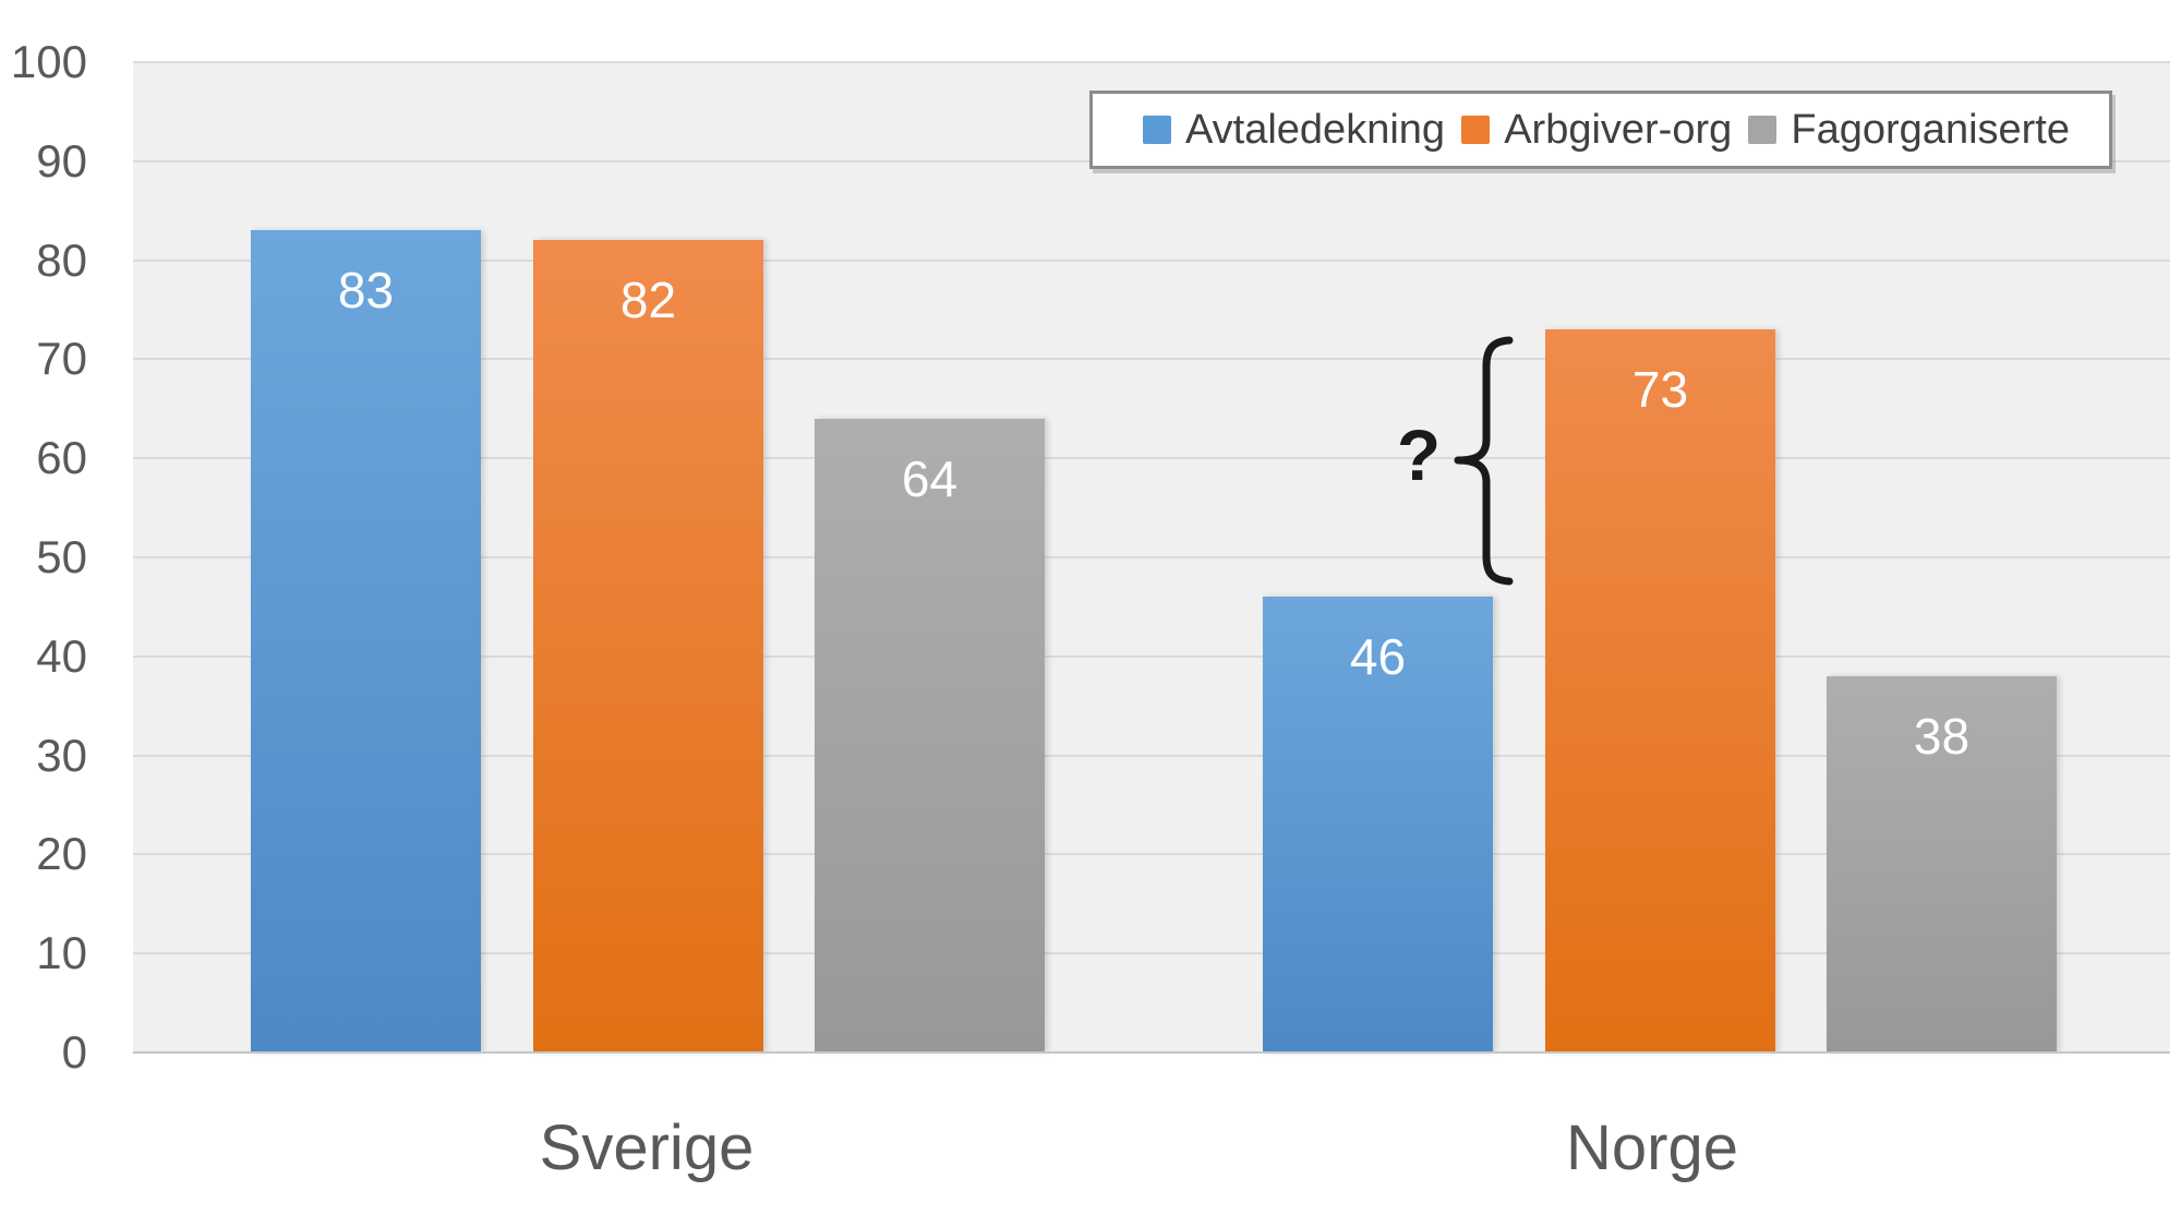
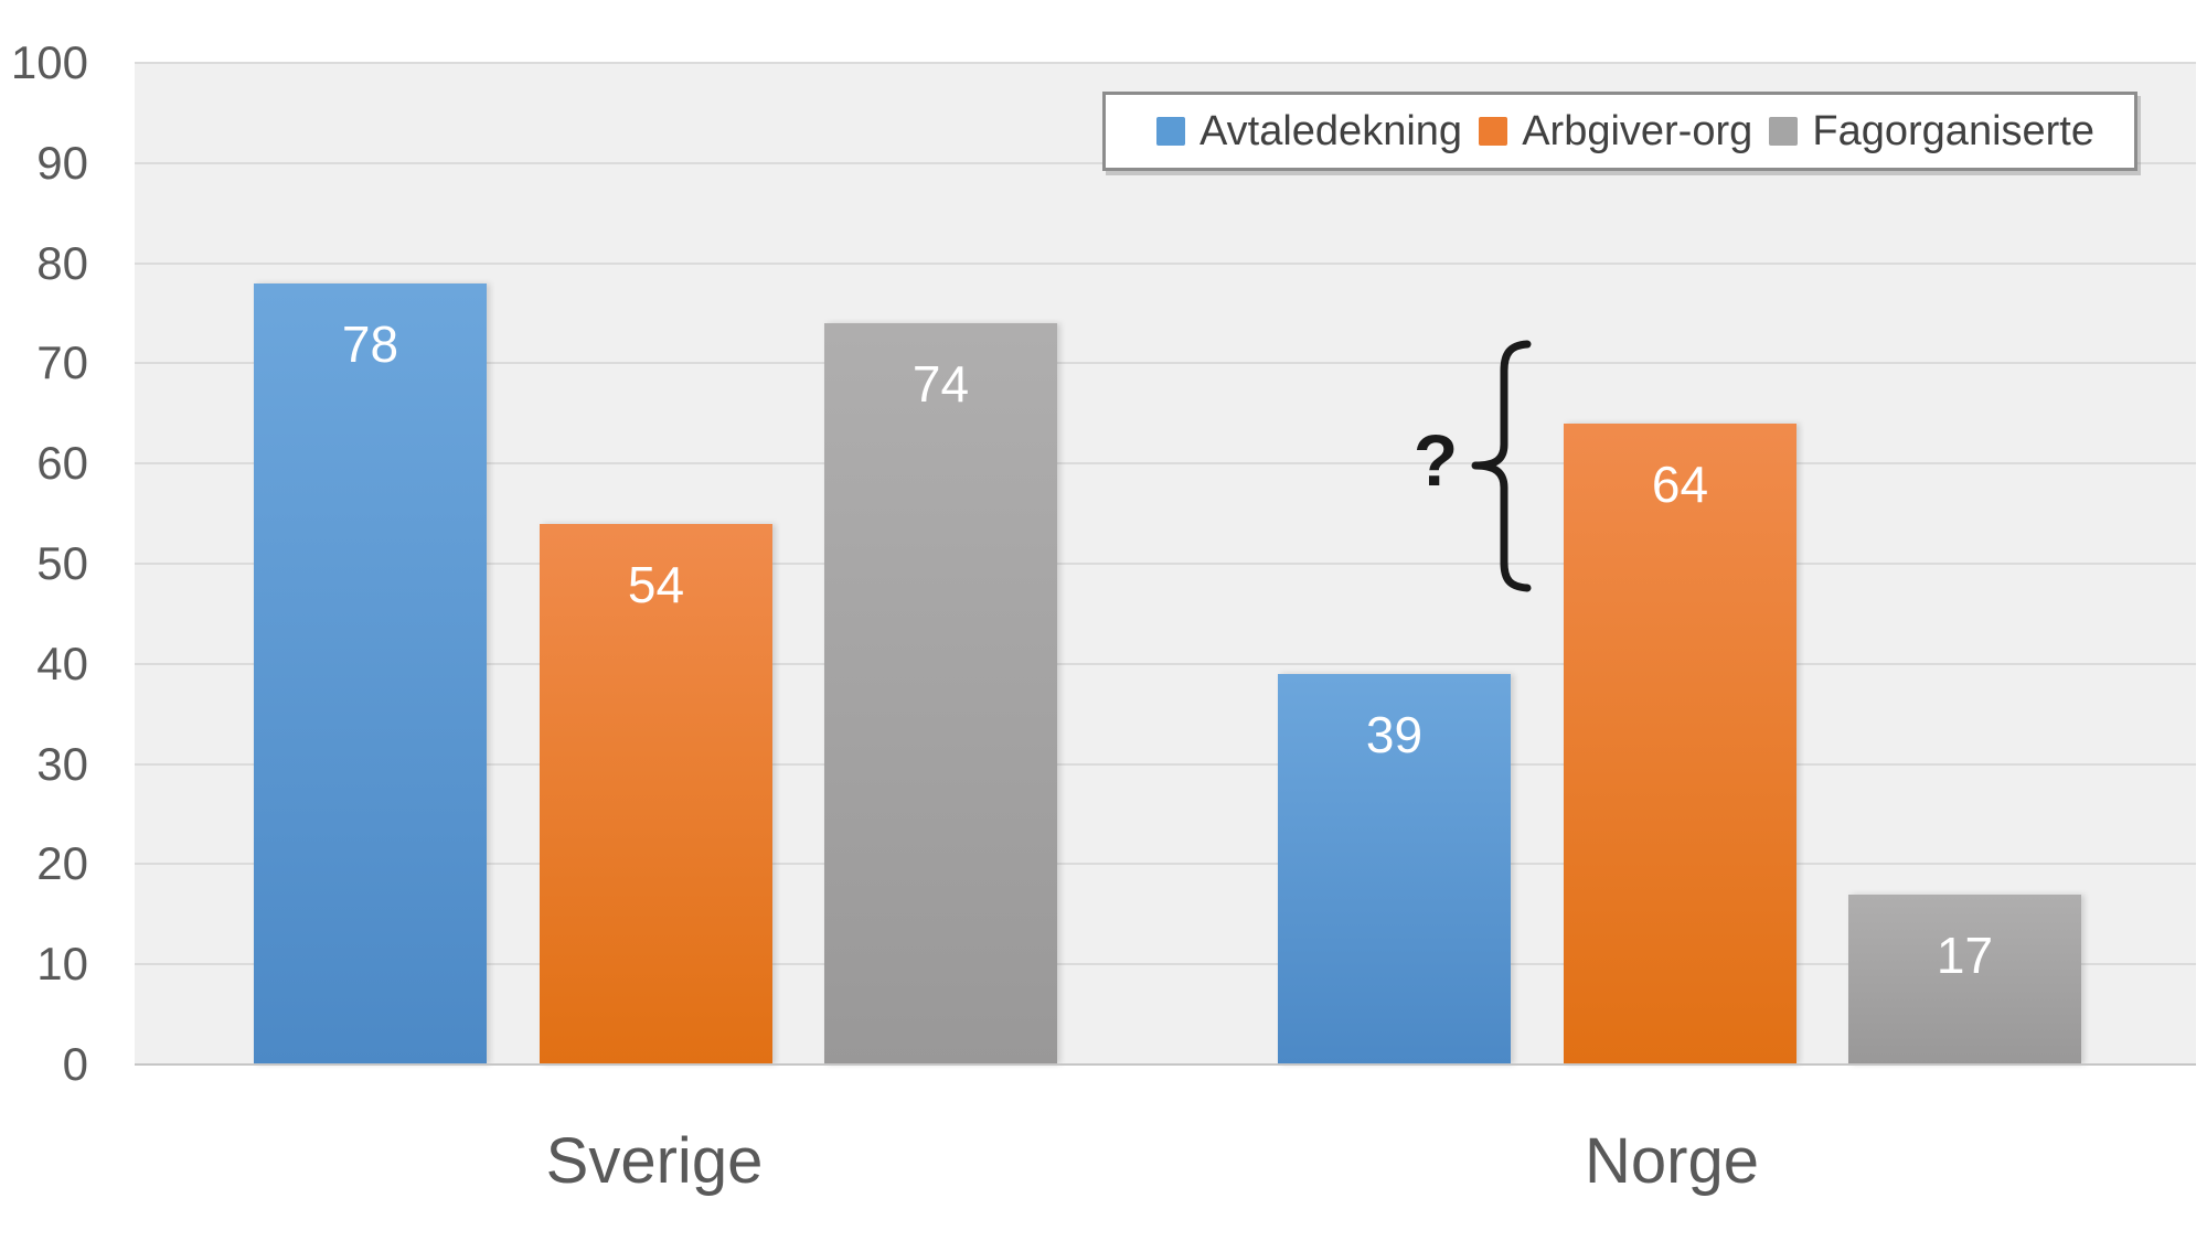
Avtaledekning/Sverige: 83 -> 78
Arbgiver-org/Sverige: 82 -> 54
Fagorganiserte/Sverige: 64 -> 74
Avtaledekning/Norge: 46 -> 39
Arbgiver-org/Norge: 73 -> 64
Fagorganiserte/Norge: 38 -> 17
